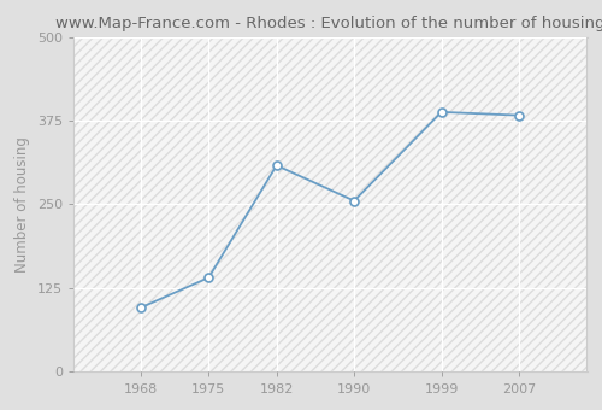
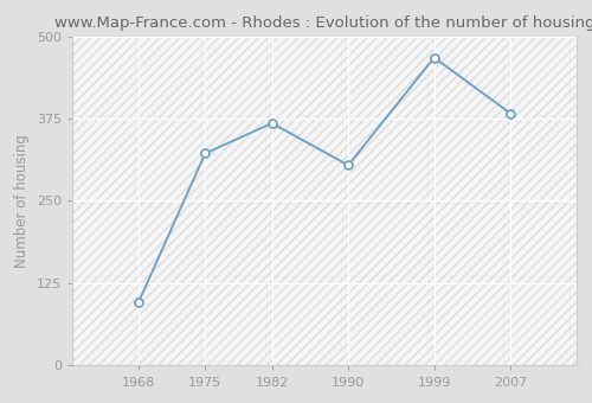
1975: 140 -> 322
1982: 308 -> 368
1990: 255 -> 304
1999: 388 -> 468
